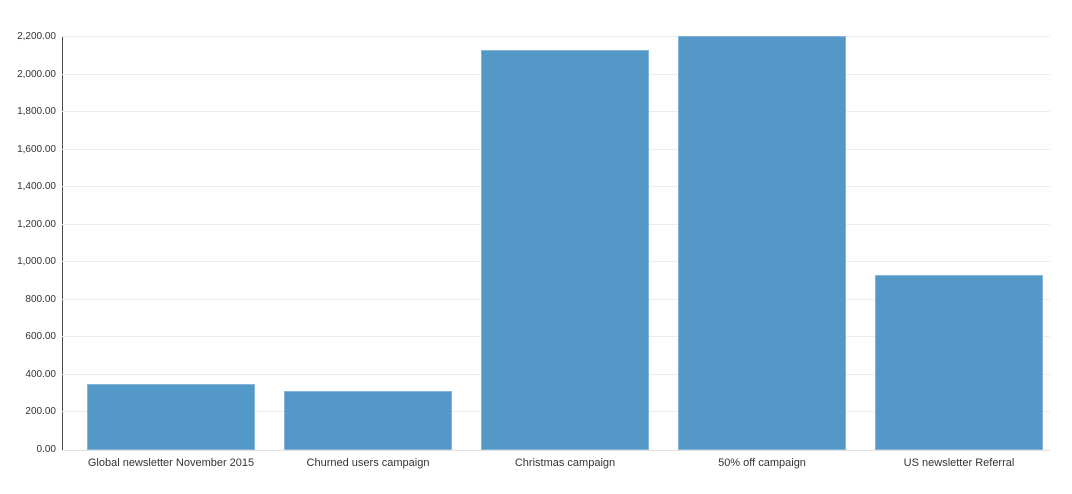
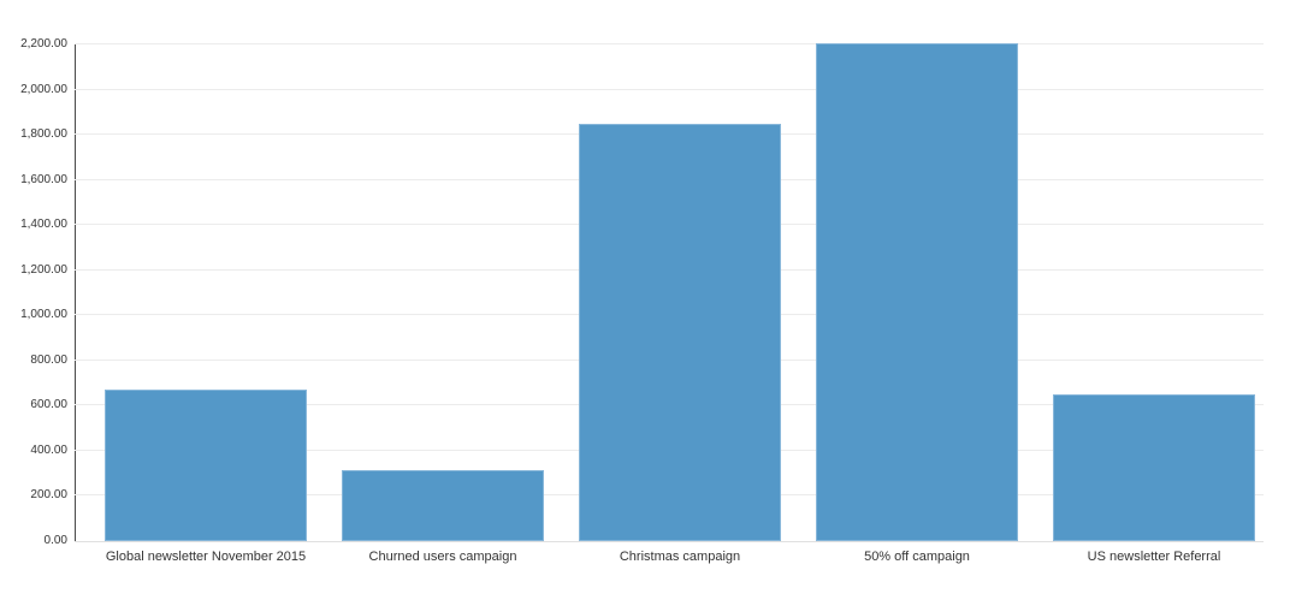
Global newsletter November 2015: 350 -> 670
Christmas campaign: 2130 -> 1850
US newsletter Referral: 930 -> 650
